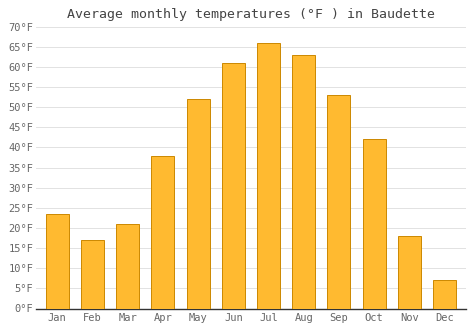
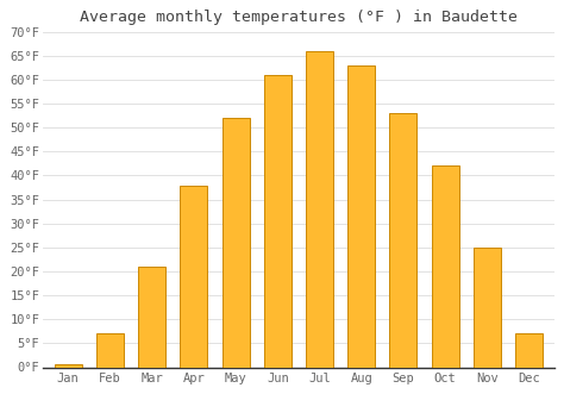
Jan: 23.5°F -> 0.5°F
Feb: 17.0°F -> 7.0°F
Nov: 18.0°F -> 25.0°F
